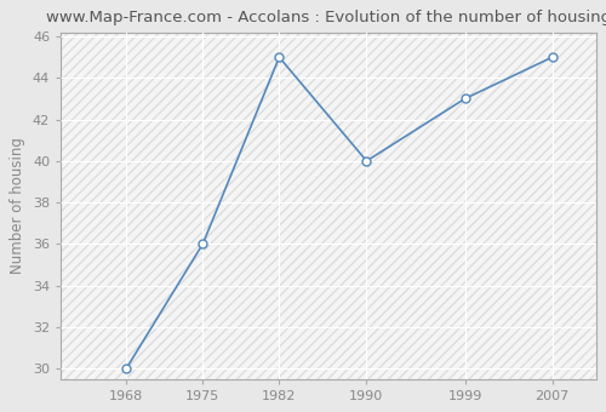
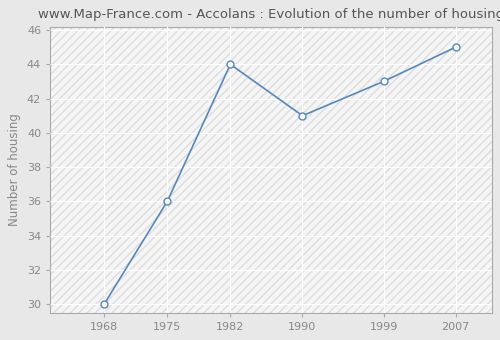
1982: 45 -> 44
1990: 40 -> 41
